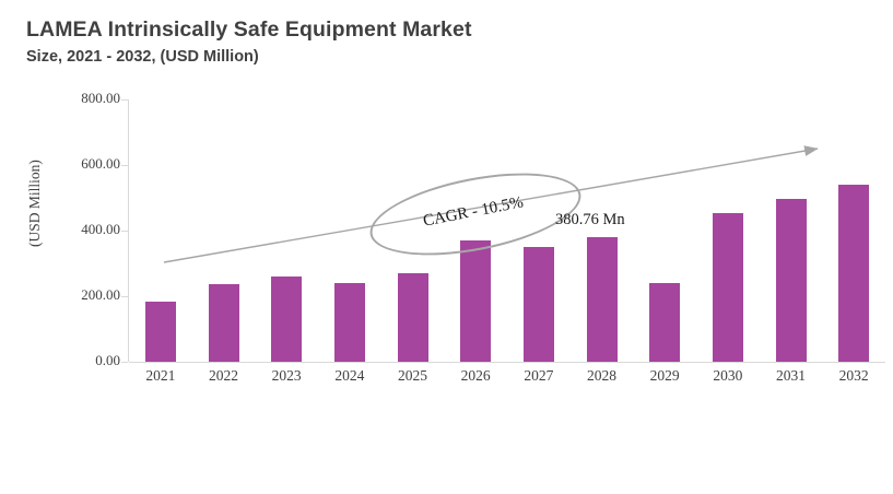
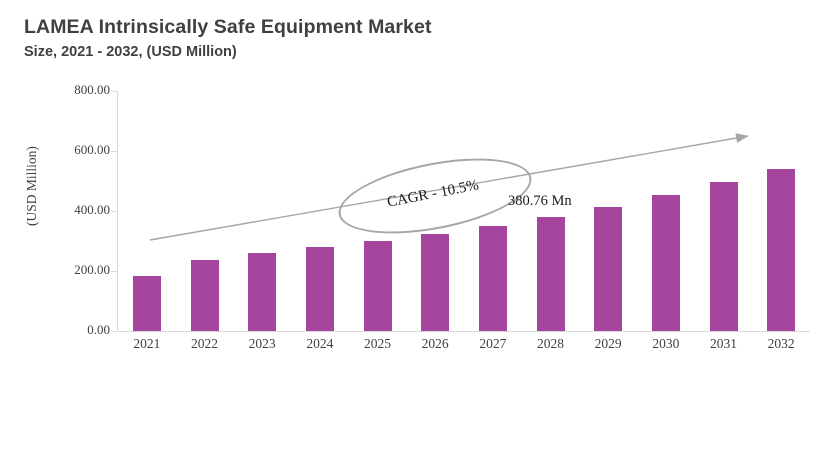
2024: 240 -> 280
2025: 270 -> 300
2026: 370 -> 320
2029: 240 -> 410
